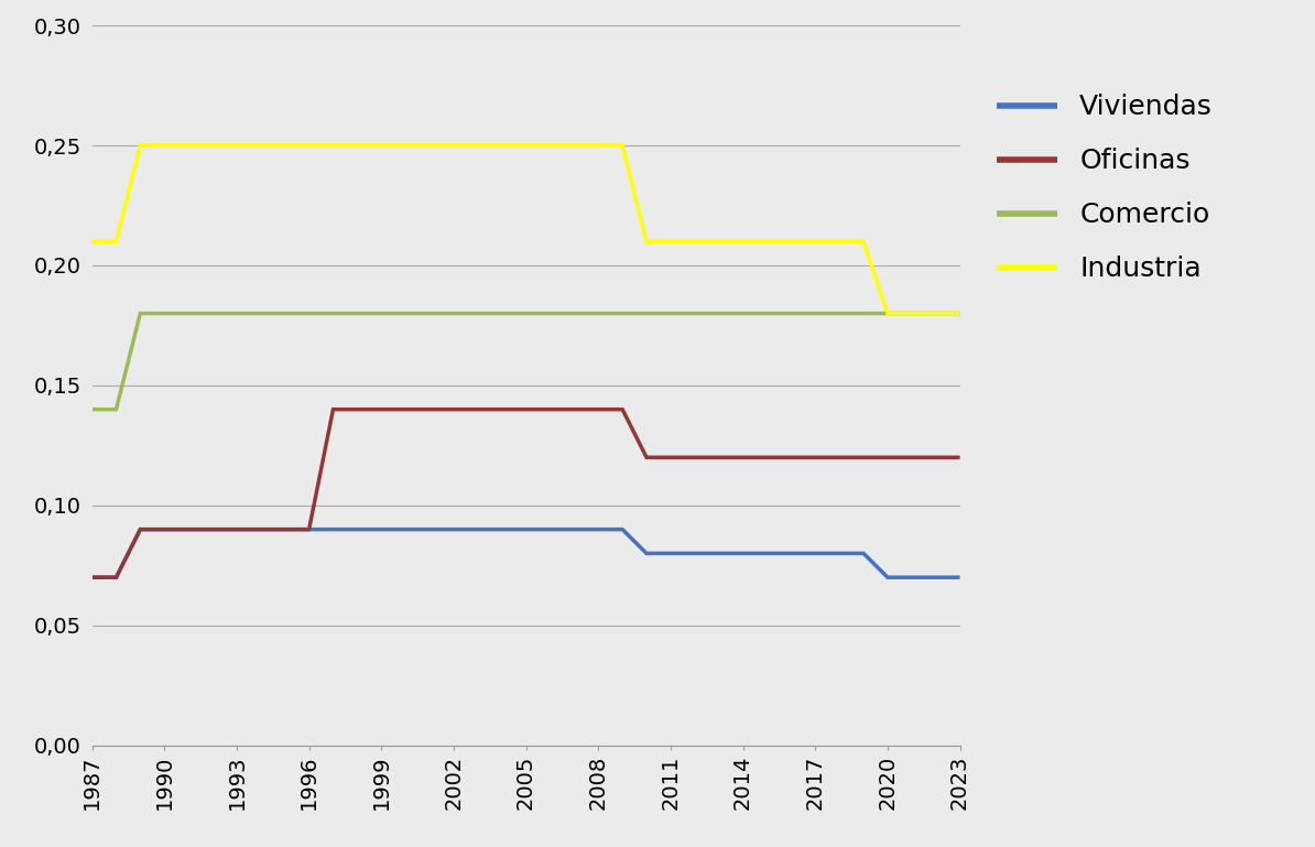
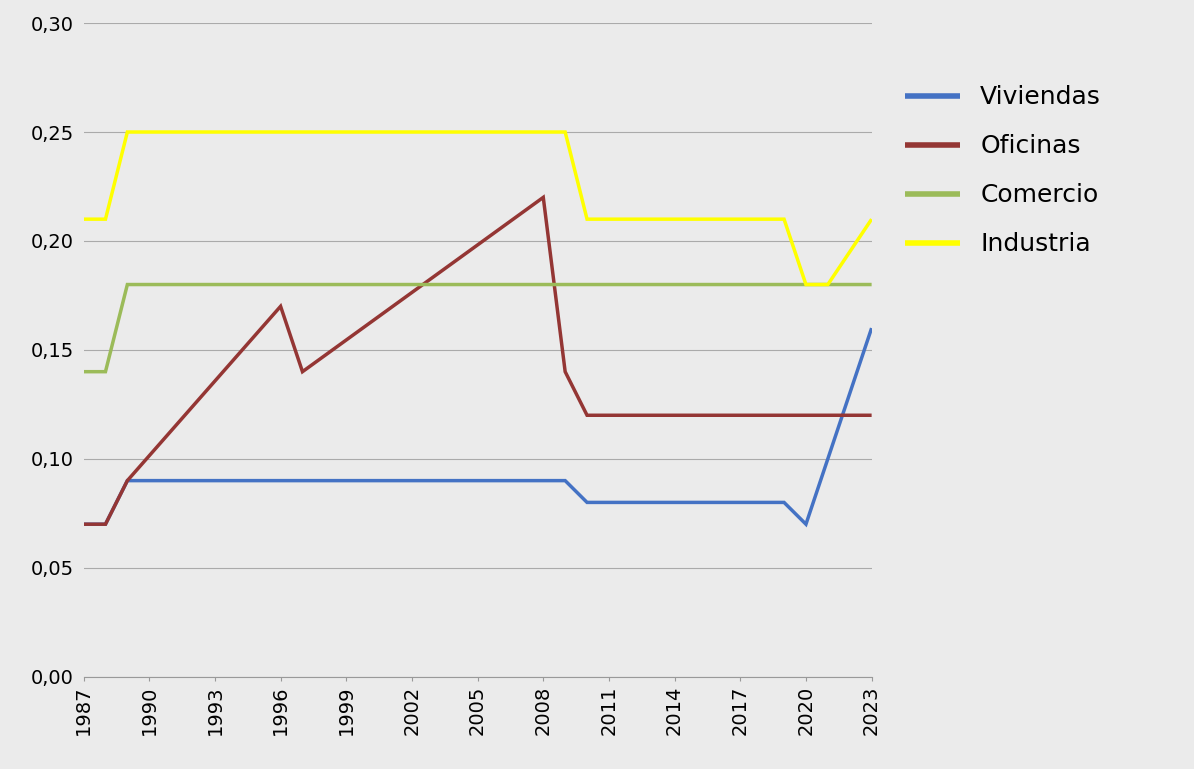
Oficinas/1996: 0,09 -> 0,17
Oficinas/2008: 0,14 -> 0,22
Viviendas/2023: 0,07 -> 0,16
Industria/2023: 0,18 -> 0,21
